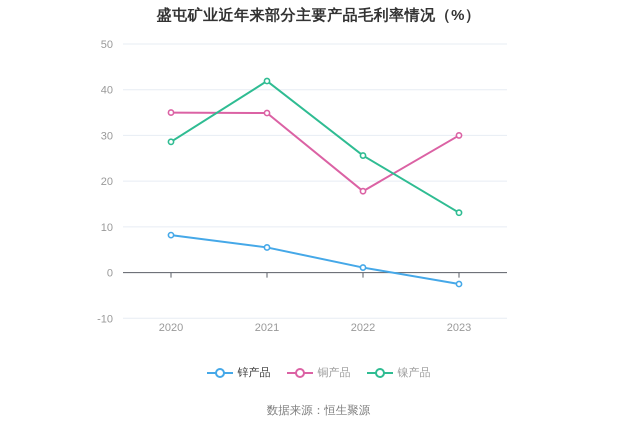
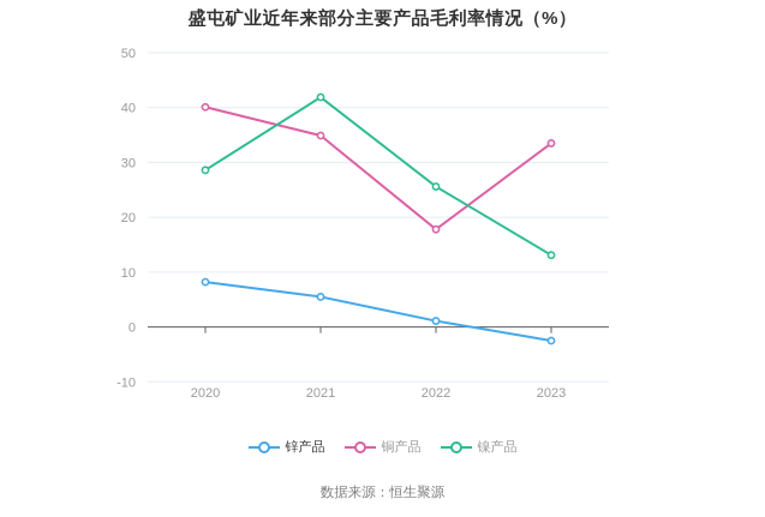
铜产品/2020: 35 -> 40
铜产品/2023: 30 -> 34
